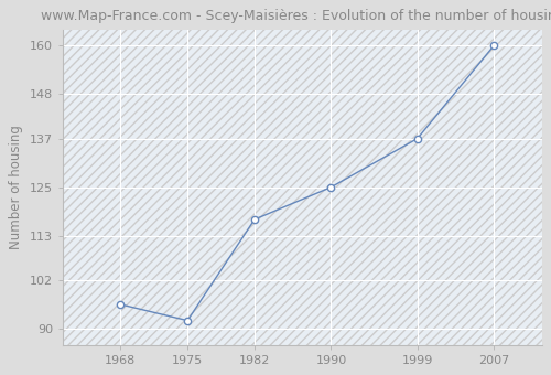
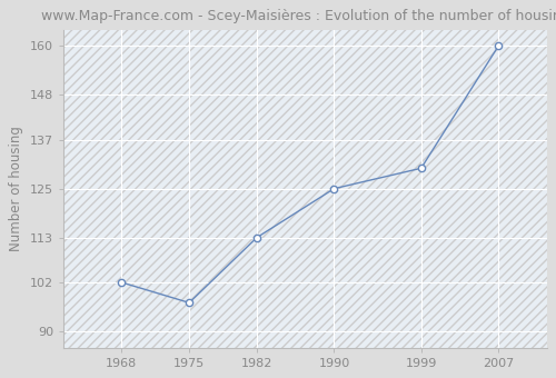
1968: 96 -> 102
1975: 92 -> 97
1982: 117 -> 113
1999: 137 -> 130
